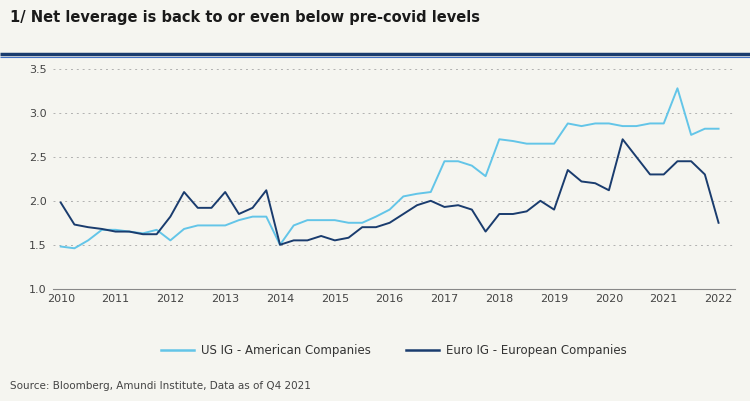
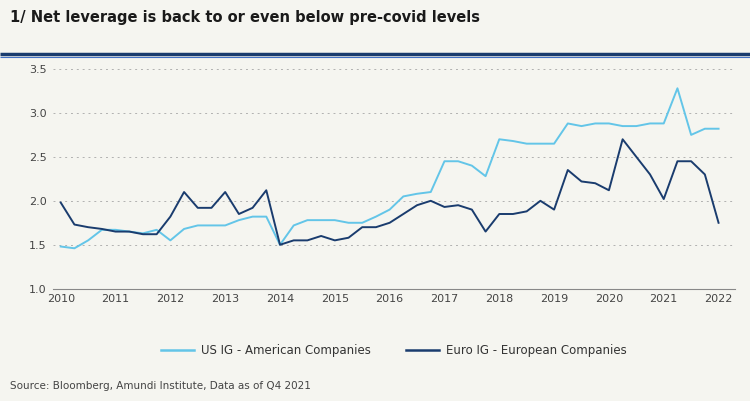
Euro IG - European Companies/2021: 2.30 -> 2.02
